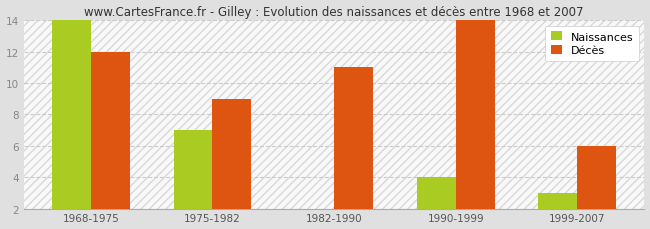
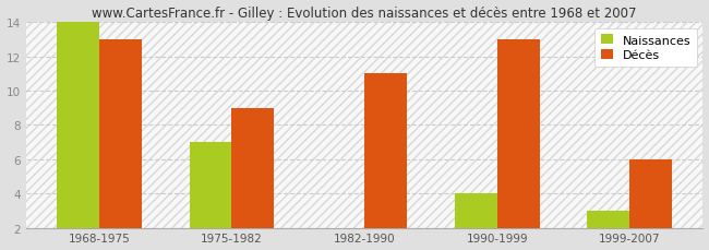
Décès/1968-1975: 12 -> 13
Décès/1990-1999: 14 -> 13
